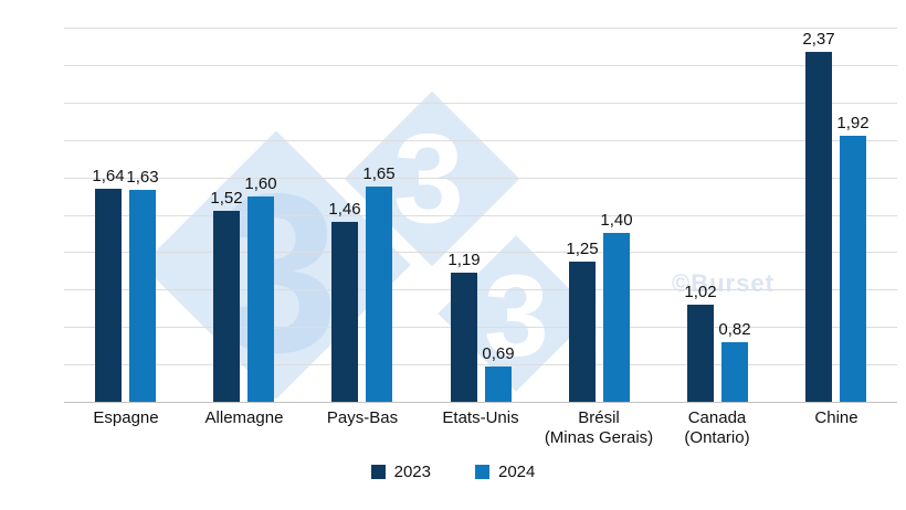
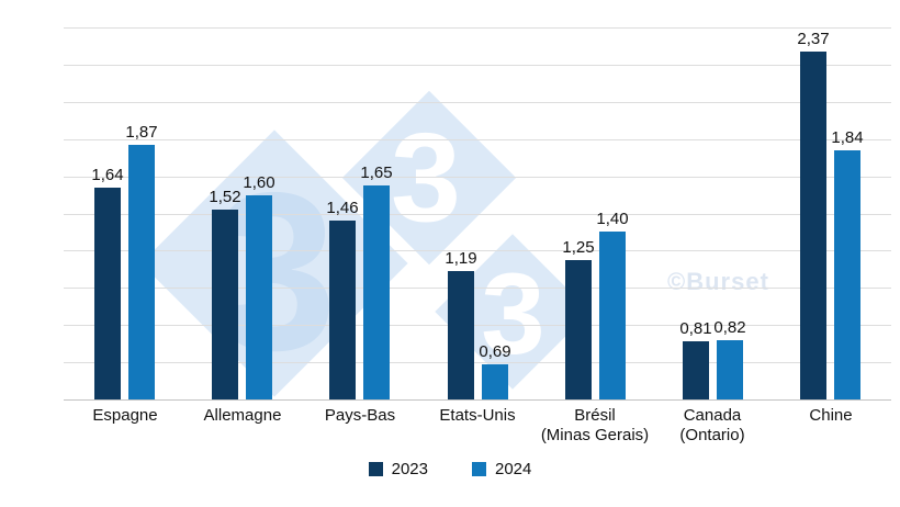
2024/Espagne: 1,63 -> 1,87
2023/Canada (Ontario): 1,02 -> 0,81
2024/Chine: 1,92 -> 1,84
